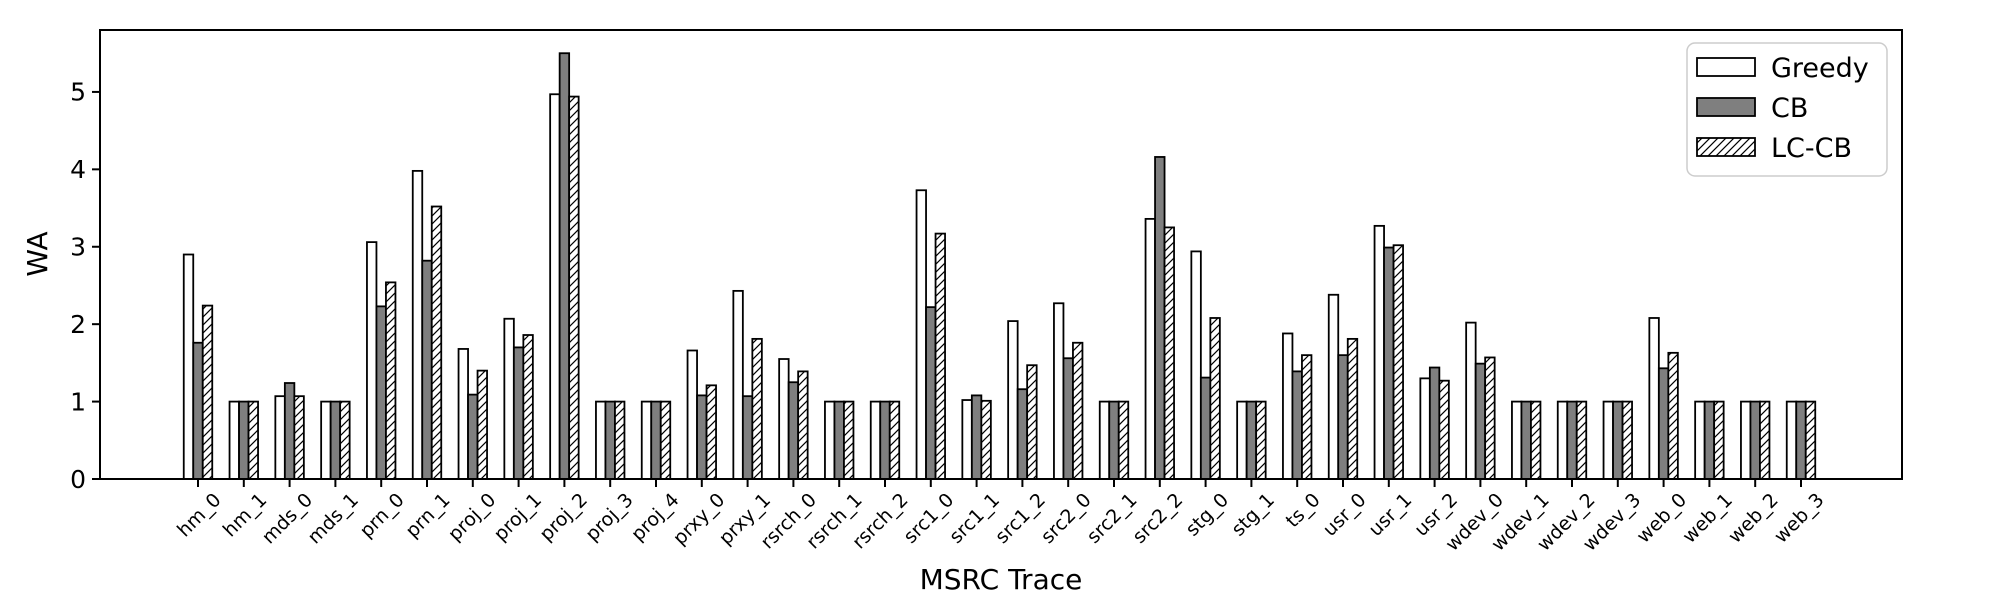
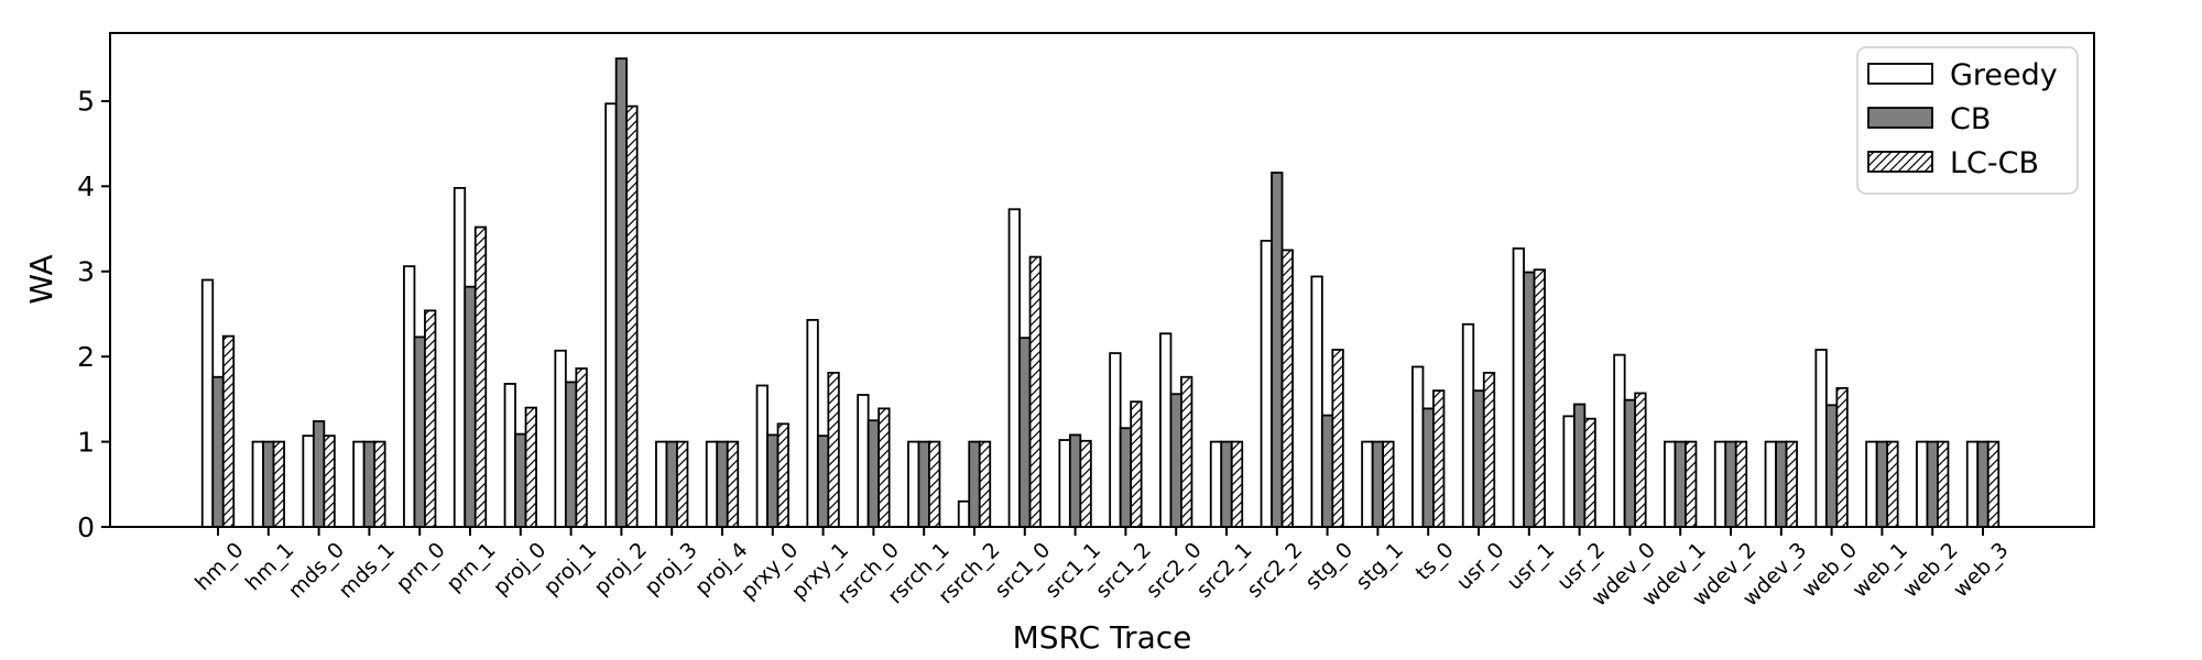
Greedy/rsrch_2: 1.0 -> 0.3
